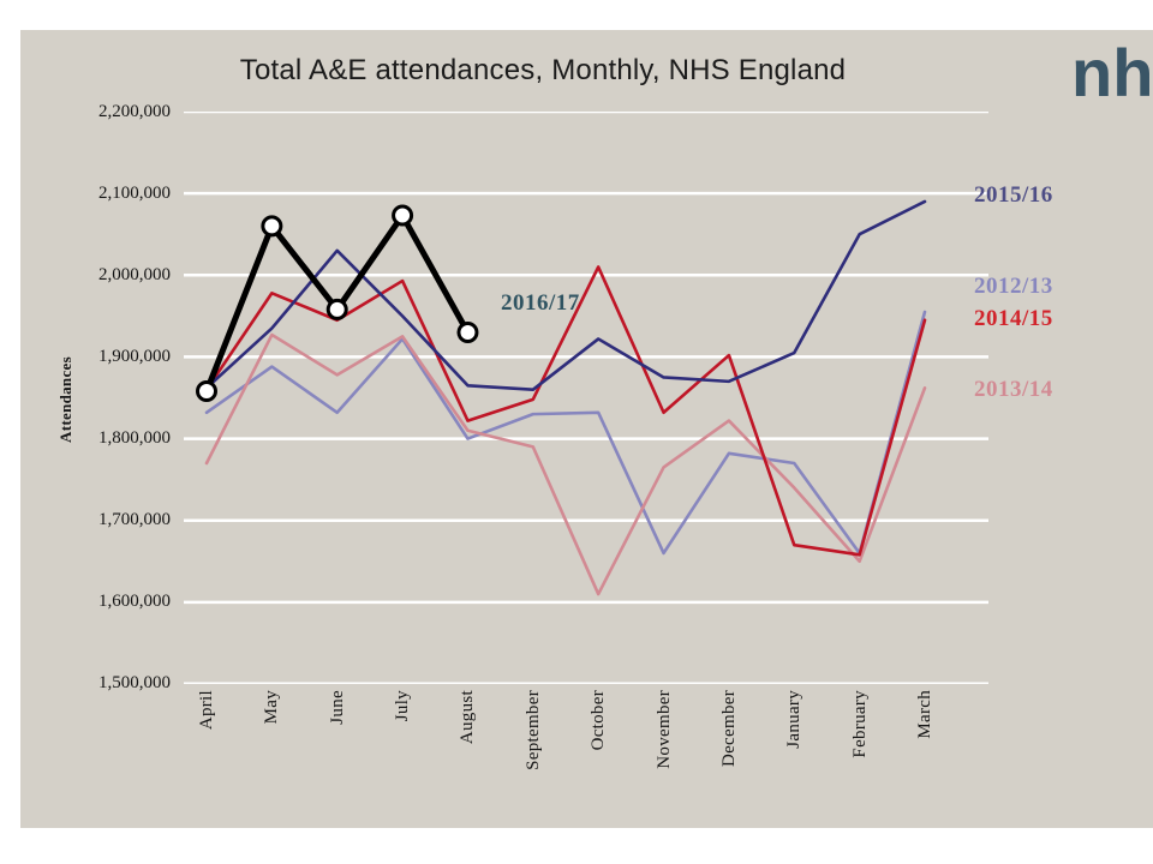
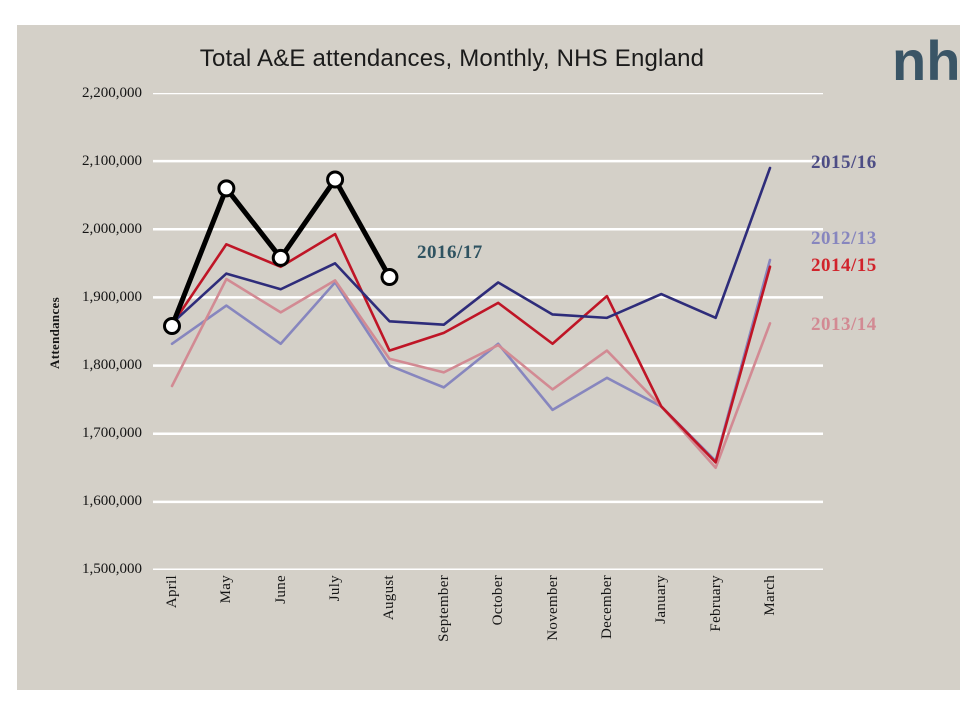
2015/16/June: 2030000 -> 1910000
2012/13/September: 1830000 -> 1770000
2013/14/October: 1610000 -> 1830000
2014/15/October: 2010000 -> 1890000
2012/13/November: 1660000 -> 1740000
2012/13/January: 1770000 -> 1740000
2014/15/January: 1670000 -> 1740000
2015/16/February: 2050000 -> 1870000
